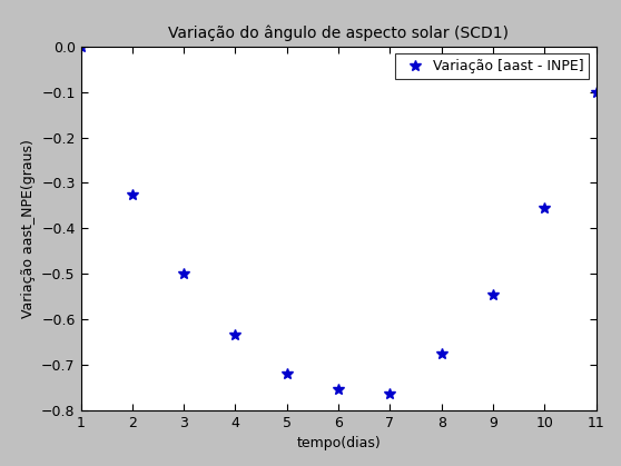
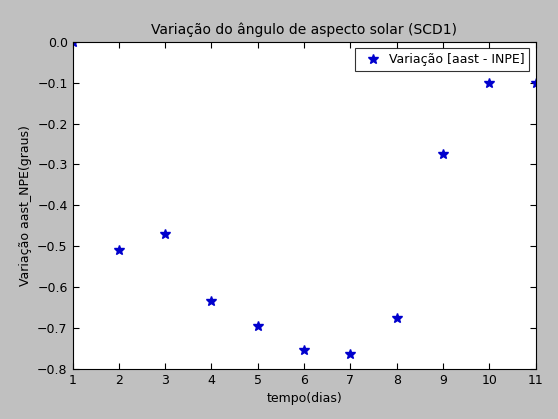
2: -0.325 -> -0.510
3: -0.500 -> -0.470
5: -0.720 -> -0.695
9: -0.545 -> -0.275
10: -0.355 -> -0.100
